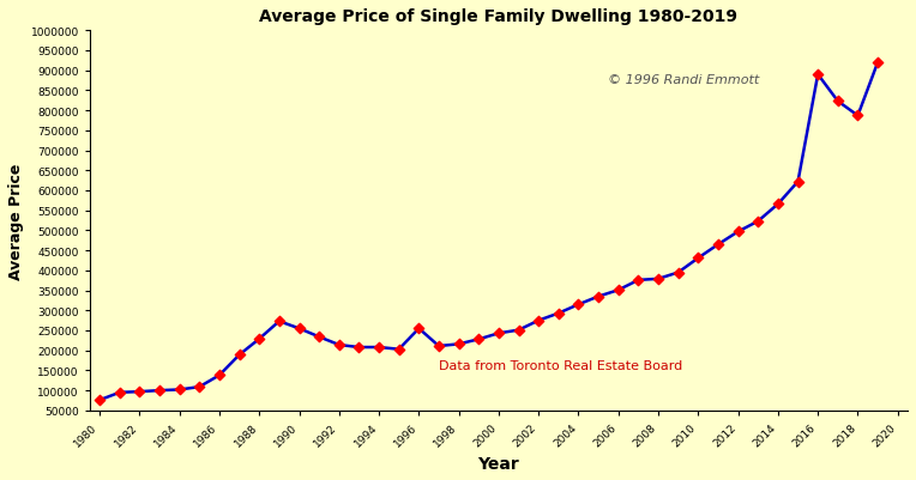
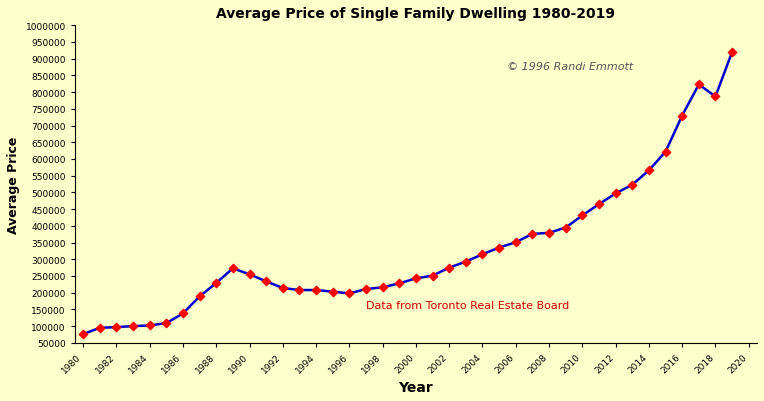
1996: 255000 -> 198000
2016: 890000 -> 730000
